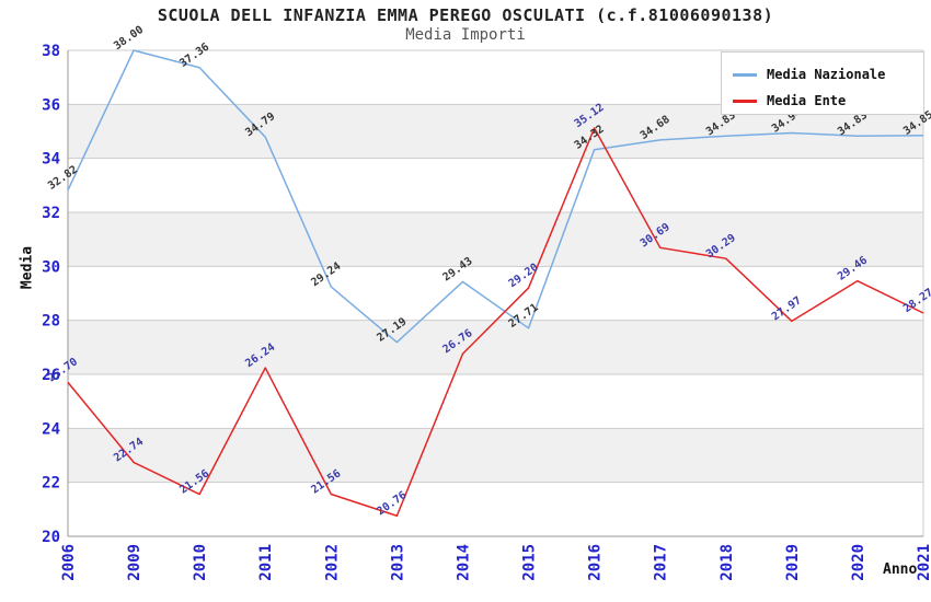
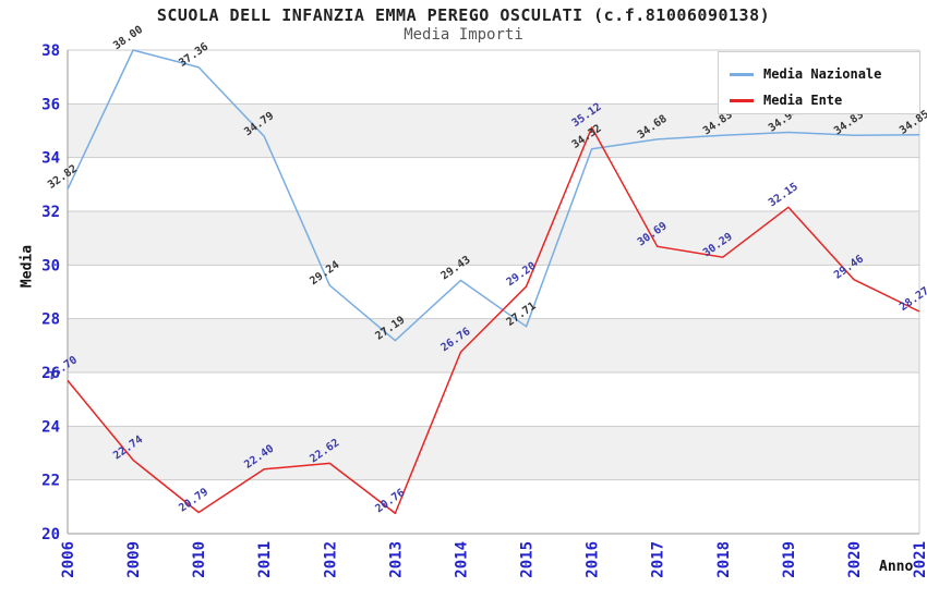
Media Ente/2010: 21.56 -> 20.79
Media Ente/2011: 26.24 -> 22.40
Media Ente/2012: 21.56 -> 22.62
Media Ente/2019: 27.97 -> 32.15
